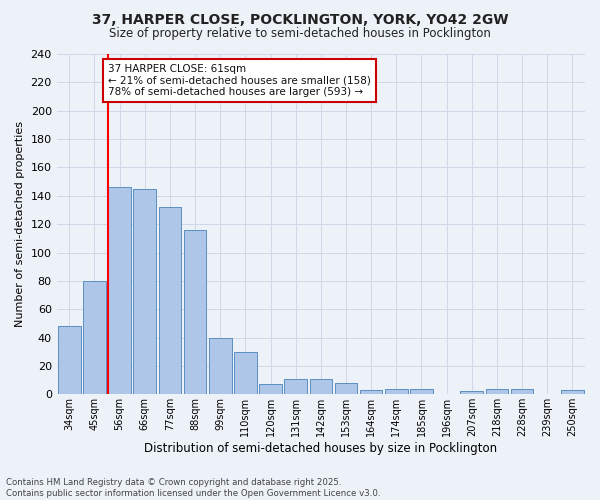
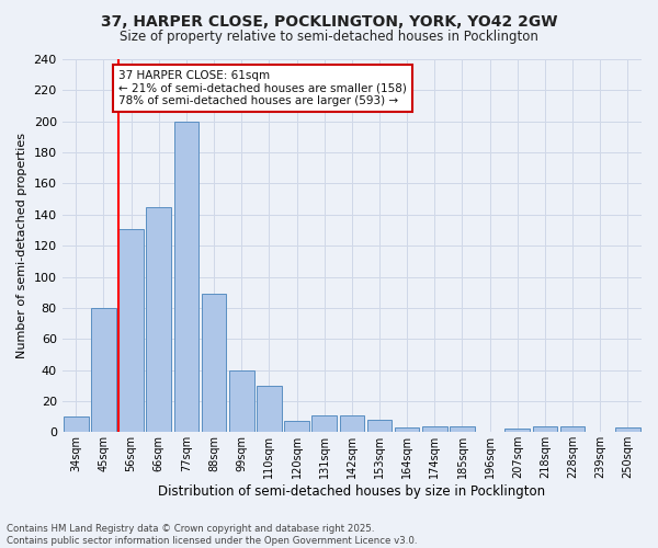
34sqm: 48 -> 10
56sqm: 146 -> 131
77sqm: 132 -> 200
88sqm: 116 -> 89
